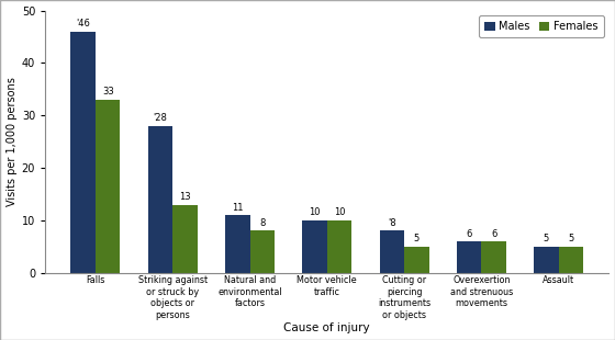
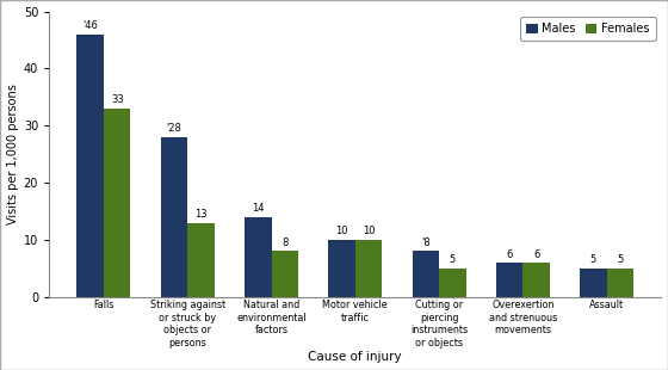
Males/Natural and environmental factors: 11 -> 14
